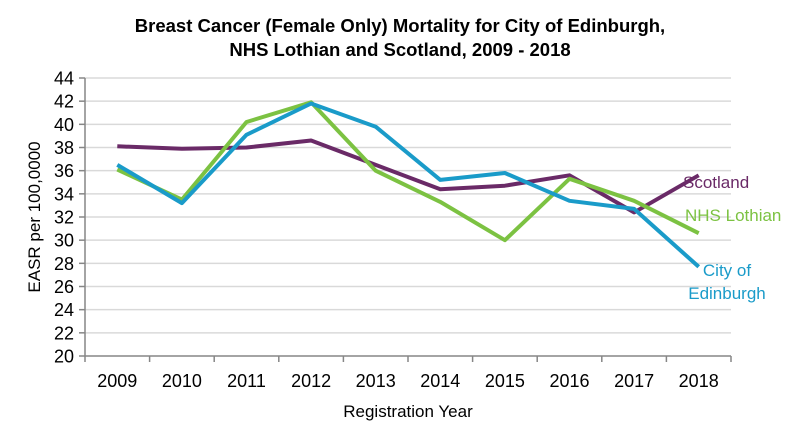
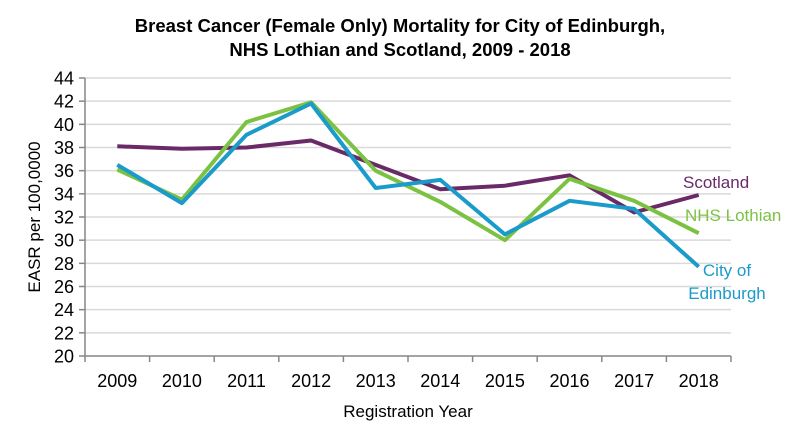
City of Edinburgh/2013: 39.8 -> 34.5
City of Edinburgh/2015: 35.8 -> 30.5
Scotland/2018: 35.6 -> 33.9
